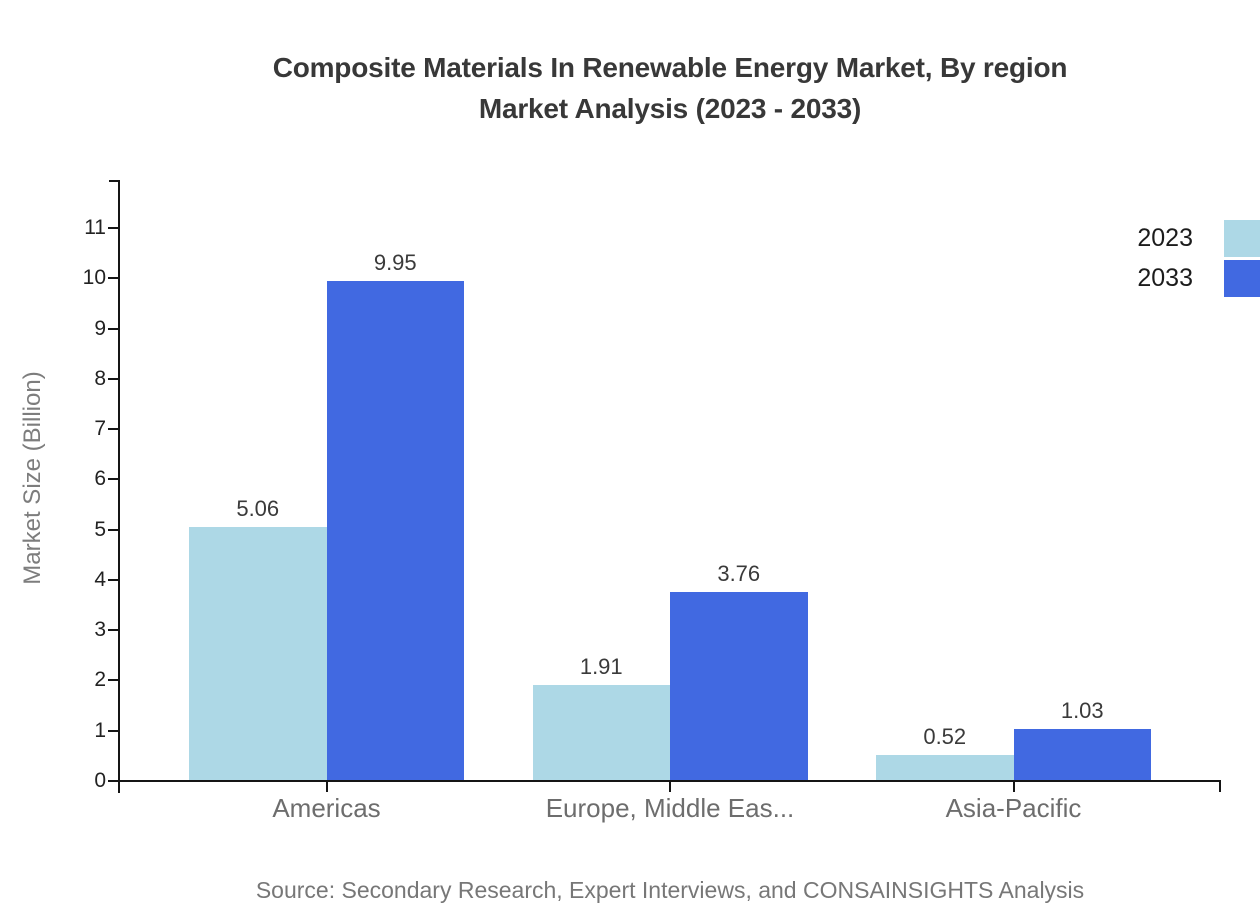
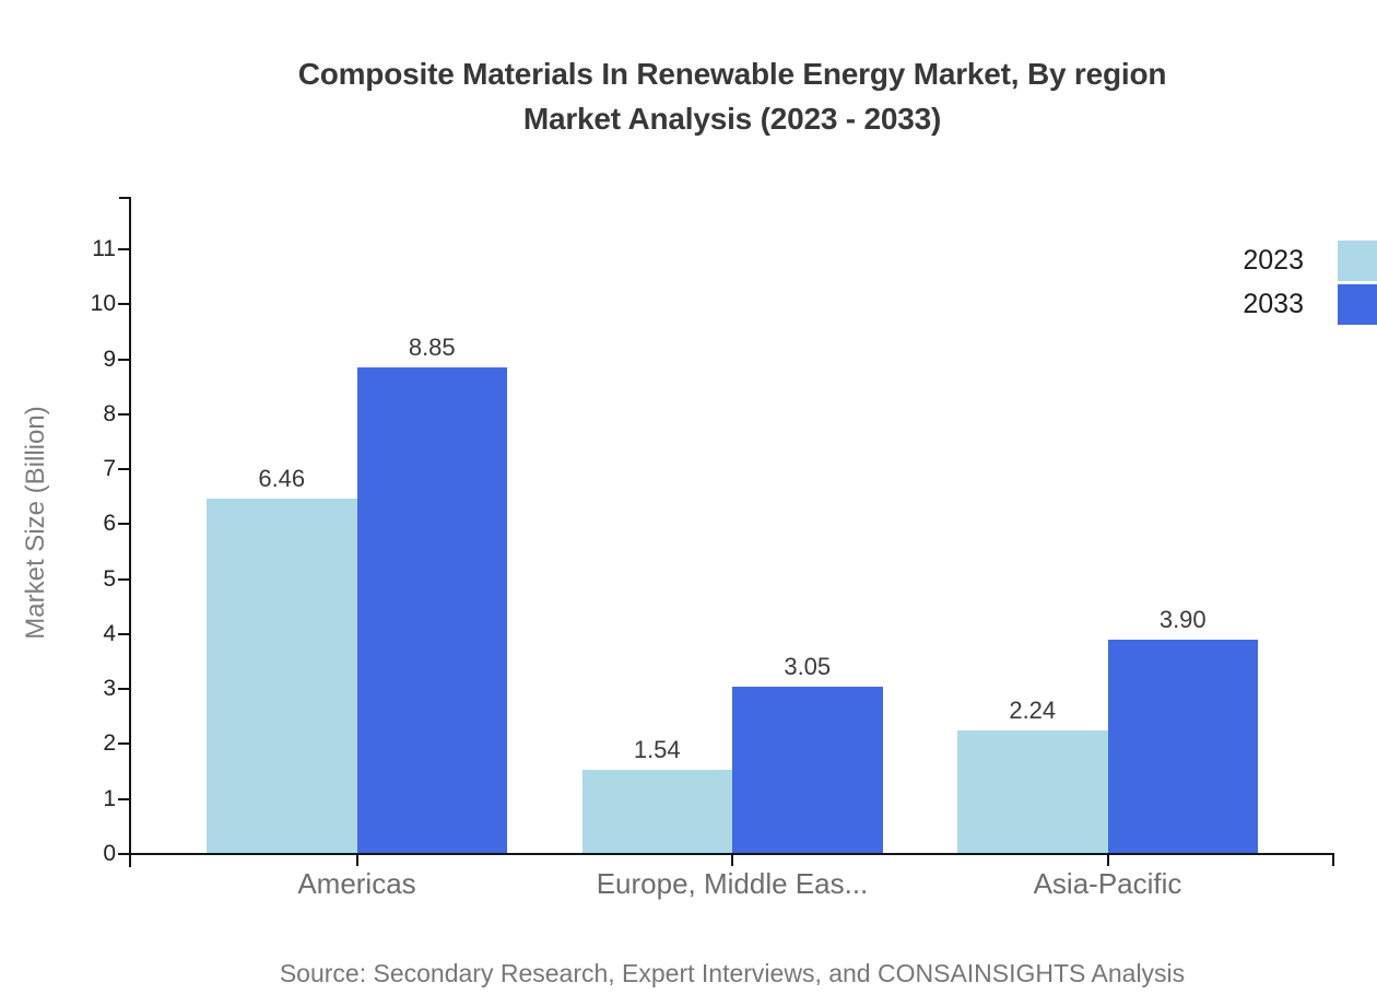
2023/Americas: 5.06 -> 6.46
2033/Americas: 9.95 -> 8.85
2023/Europe, Middle Eas...: 1.91 -> 1.54
2033/Europe, Middle Eas...: 3.76 -> 3.05
2023/Asia-Pacific: 0.52 -> 2.24
2033/Asia-Pacific: 1.03 -> 3.90
